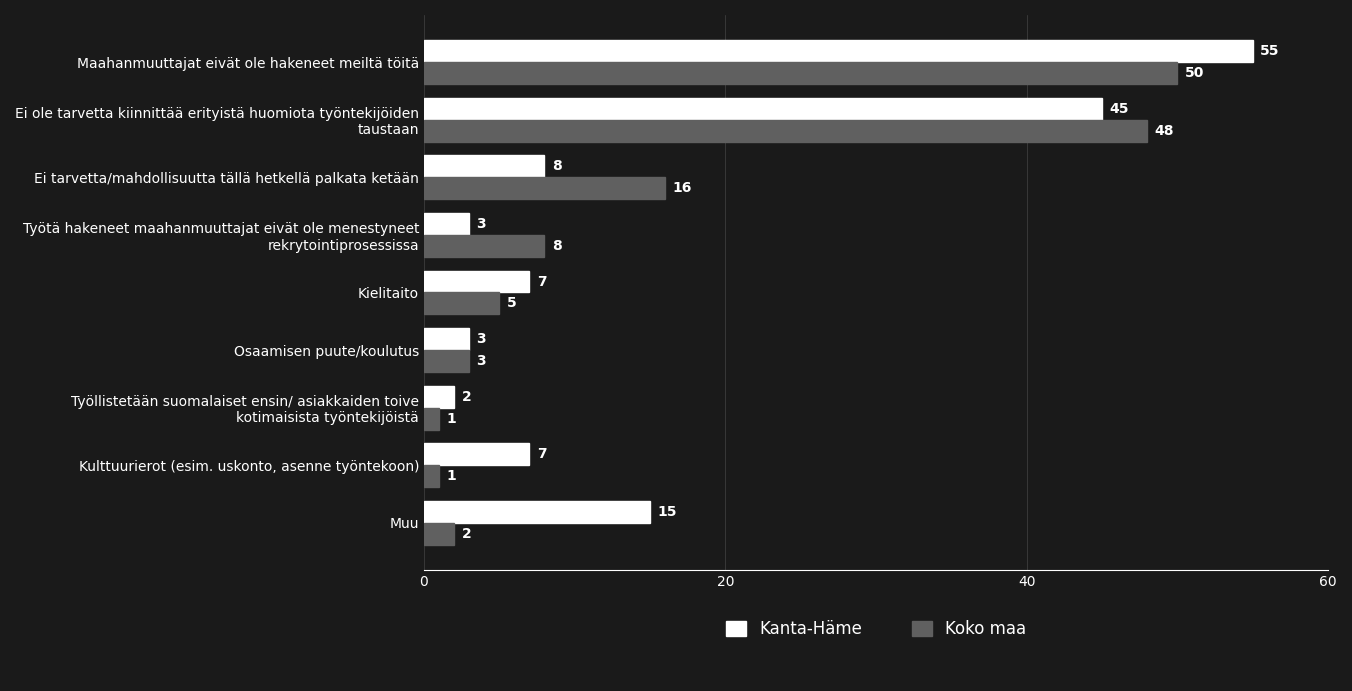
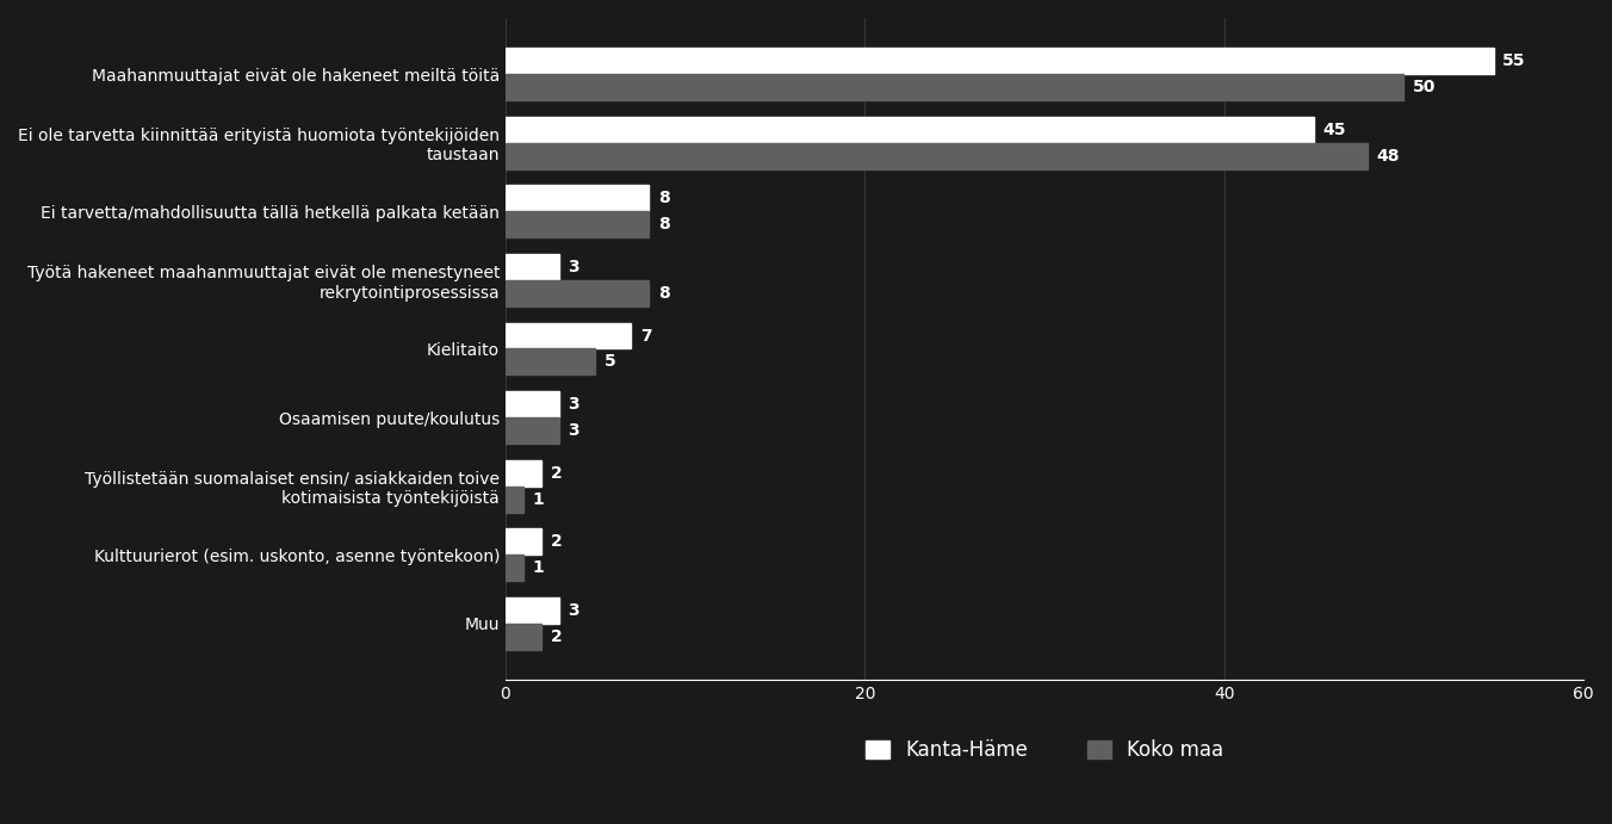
Koko maa/Ei tarvetta/mahdollisuutta tällä hetkellä palkata ketään: 16 -> 8
Kanta-Häme/Kulttuurierot (esim. uskonto, asenne työntekoon): 7 -> 2
Kanta-Häme/Muu: 15 -> 3
